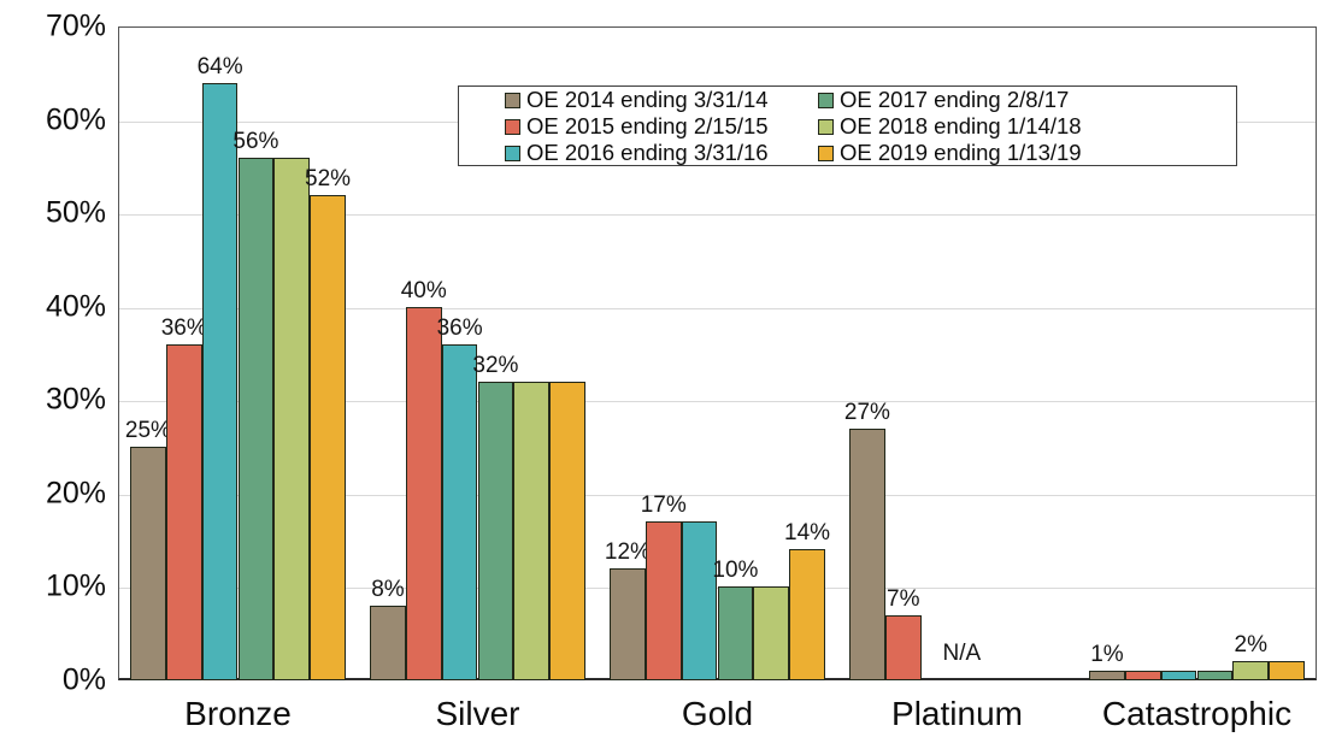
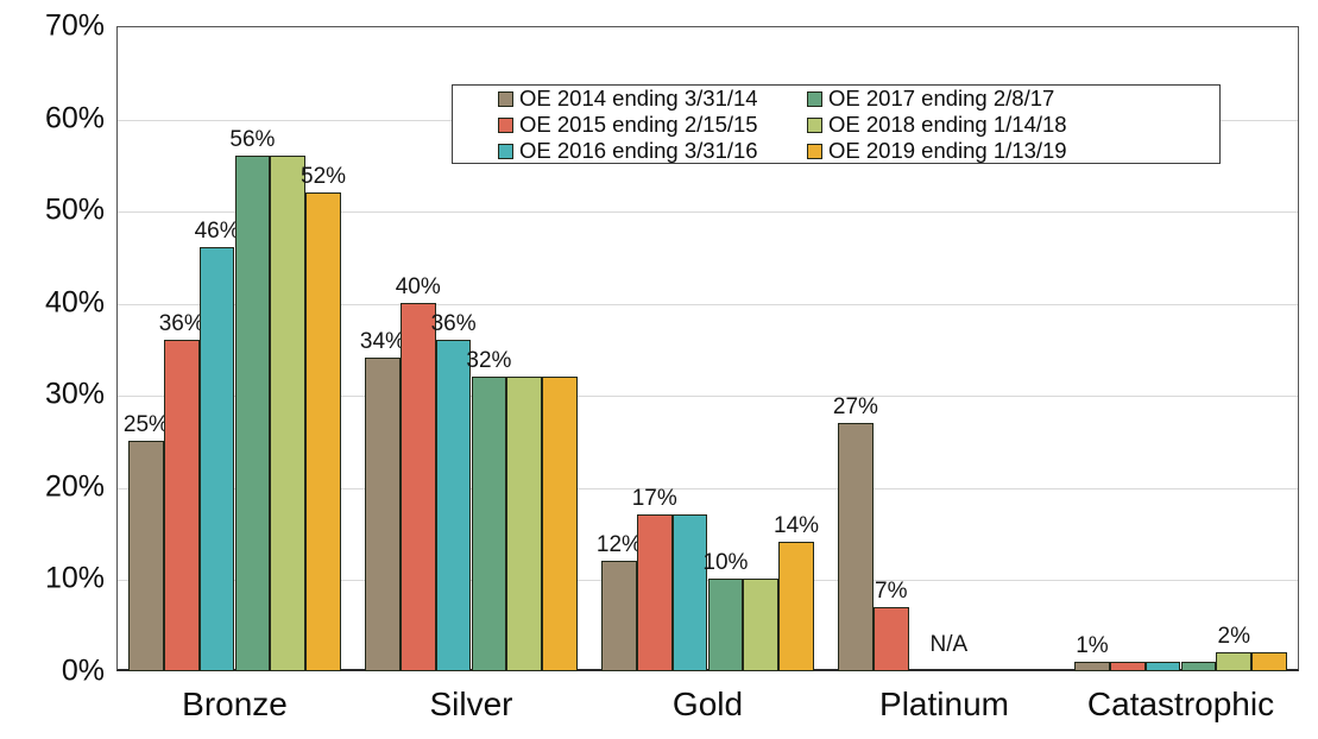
OE 2016 ending 3/31/16/Bronze: 64% -> 46%
OE 2014 ending 3/31/14/Silver: 8% -> 34%
